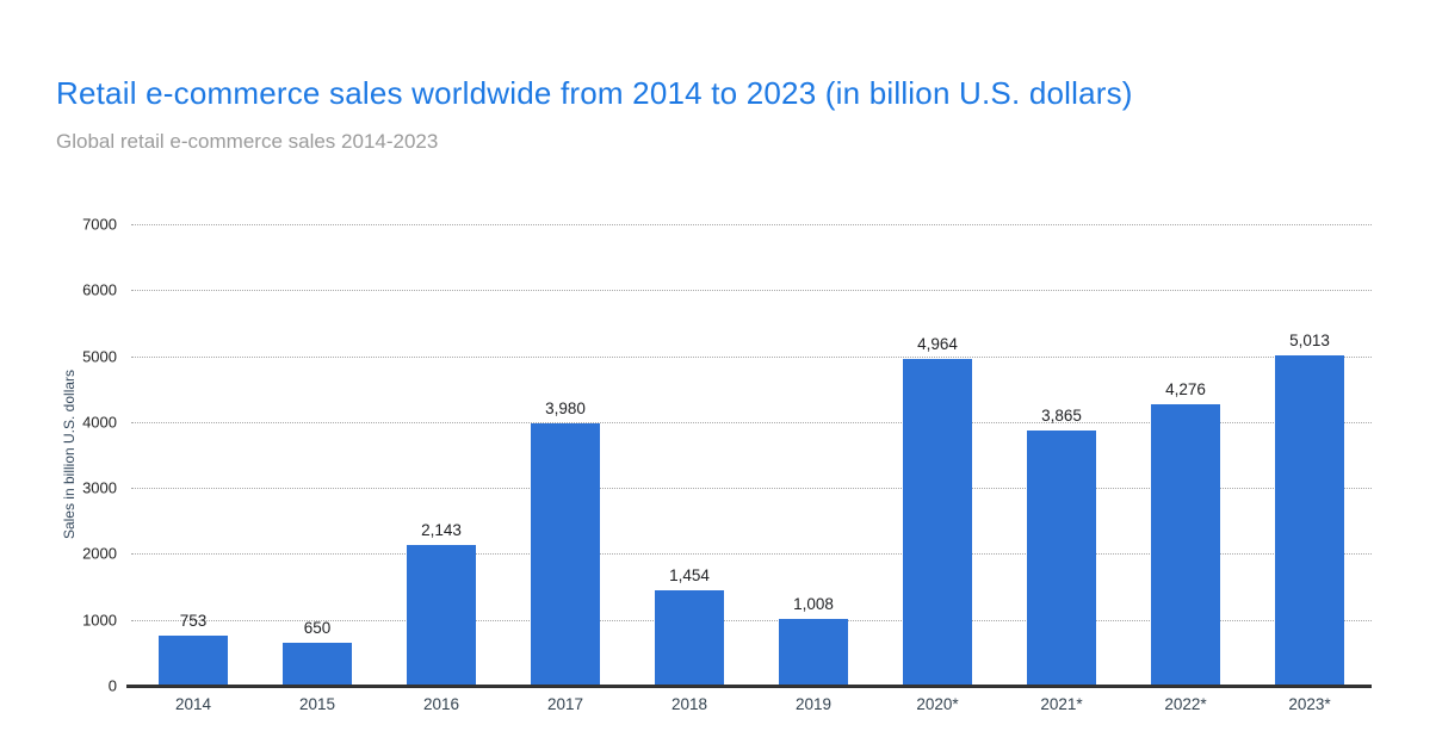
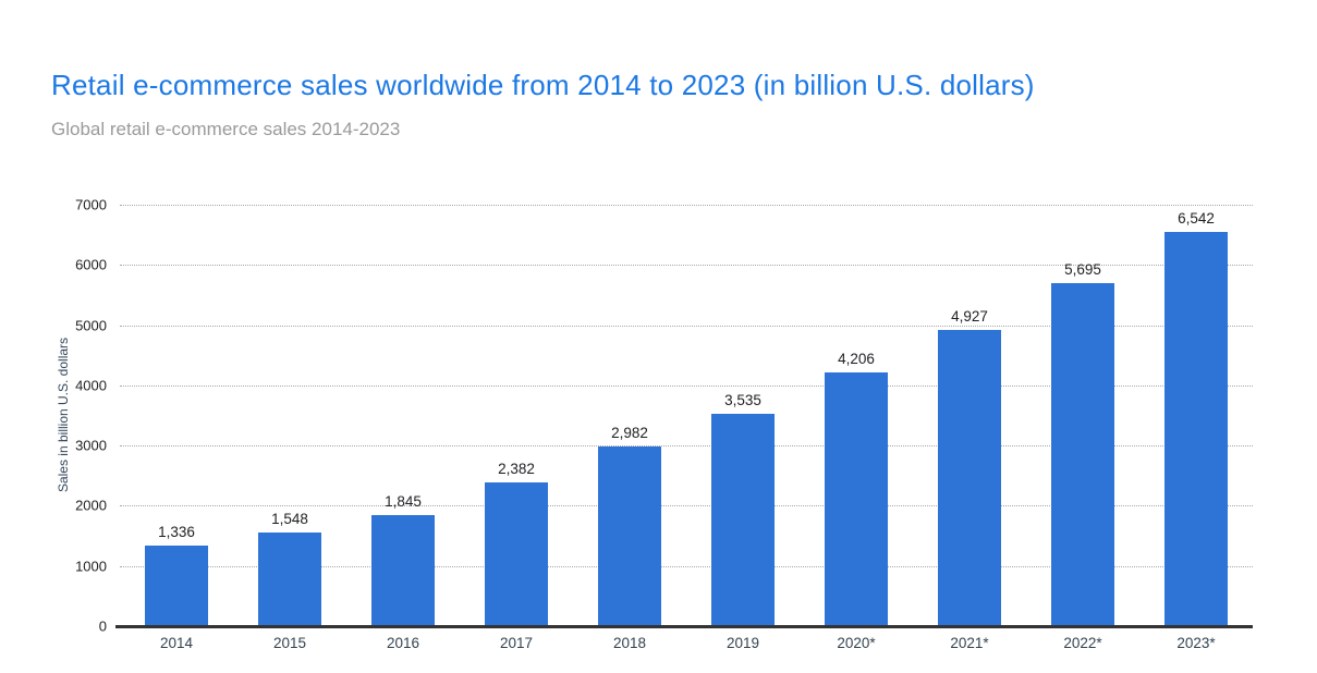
2014: 753 -> 1,336
2015: 650 -> 1,548
2016: 2,143 -> 1,845
2017: 3,980 -> 2,382
2018: 1,454 -> 2,982
2019: 1,008 -> 3,535
2020*: 4,964 -> 4,206
2021*: 3,865 -> 4,927
2022*: 4,276 -> 5,695
2023*: 5,013 -> 6,542
